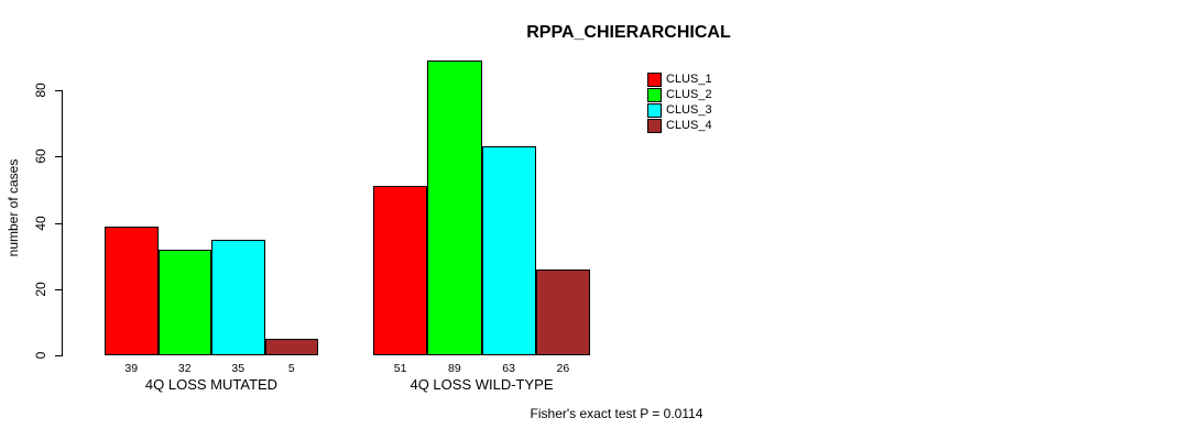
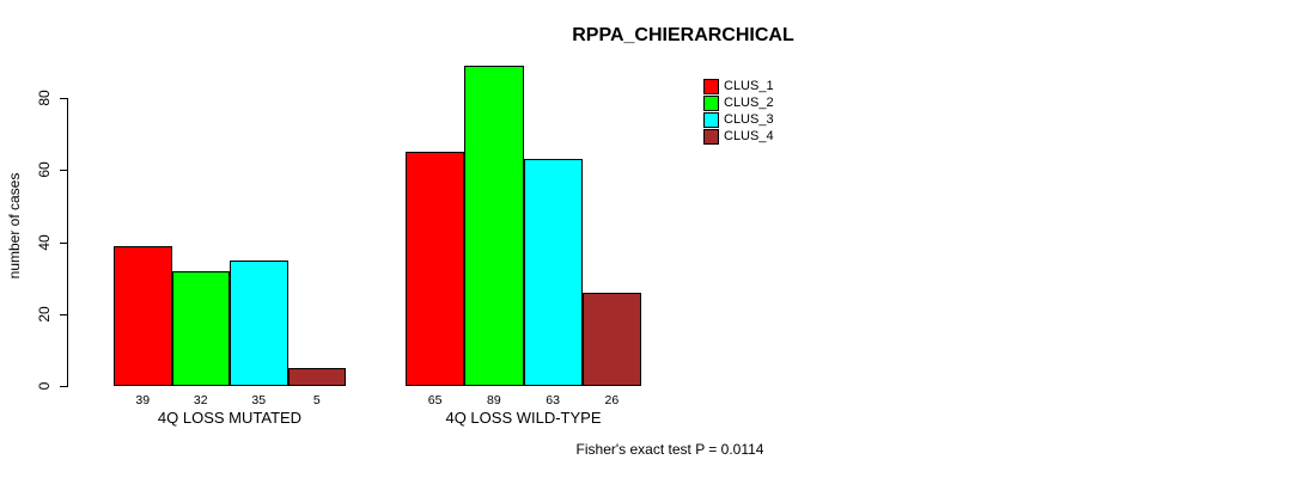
CLUS_1/4Q LOSS WILD-TYPE: 51 -> 65
